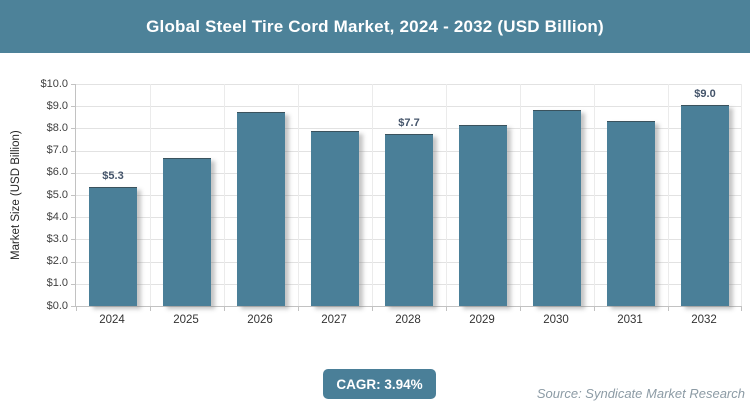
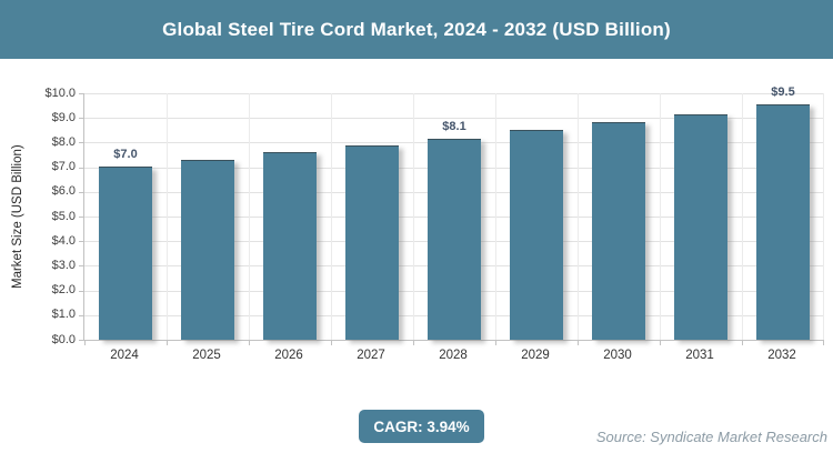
2024: $5.3 -> $7.0
2025: $6.6 -> $7.2
2026: $8.7 -> $7.5
2028: $7.7 -> $8.1
2029: $8.1 -> $8.4
2031: $8.3 -> $9.1
2032: $9.0 -> $9.5
